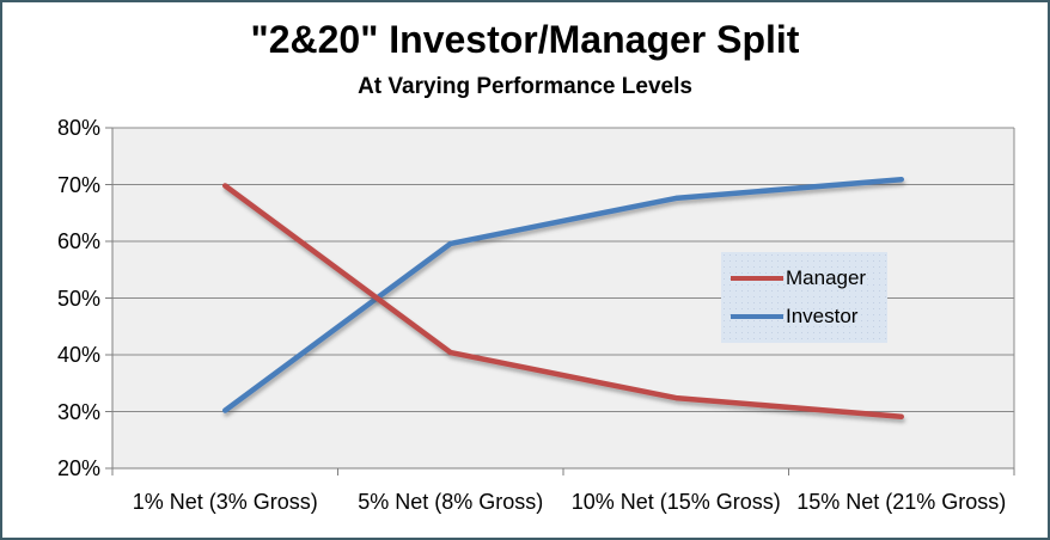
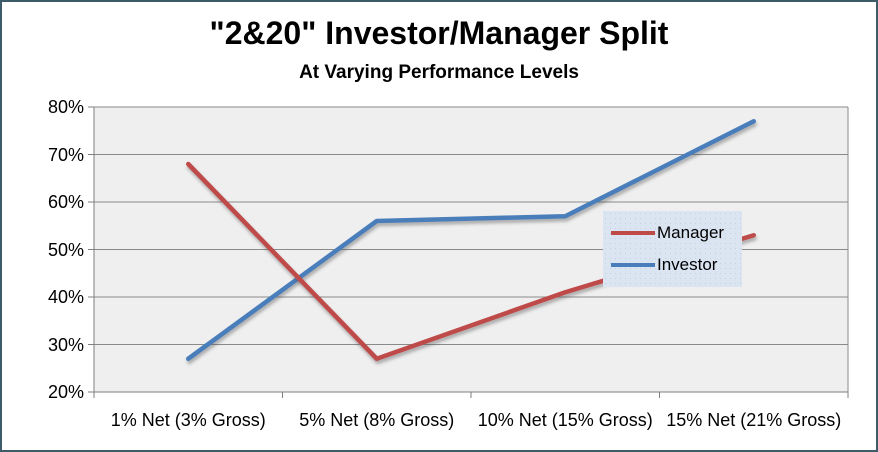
Manager/1% Net (3% Gross): 70% -> 68%
Investor/1% Net (3% Gross): 30% -> 27%
Manager/5% Net (8% Gross): 40% -> 27%
Investor/5% Net (8% Gross): 60% -> 56%
Manager/10% Net (15% Gross): 32% -> 41%
Investor/10% Net (15% Gross): 68% -> 57%
Manager/15% Net (21% Gross): 29% -> 53%
Investor/15% Net (21% Gross): 71% -> 77%
